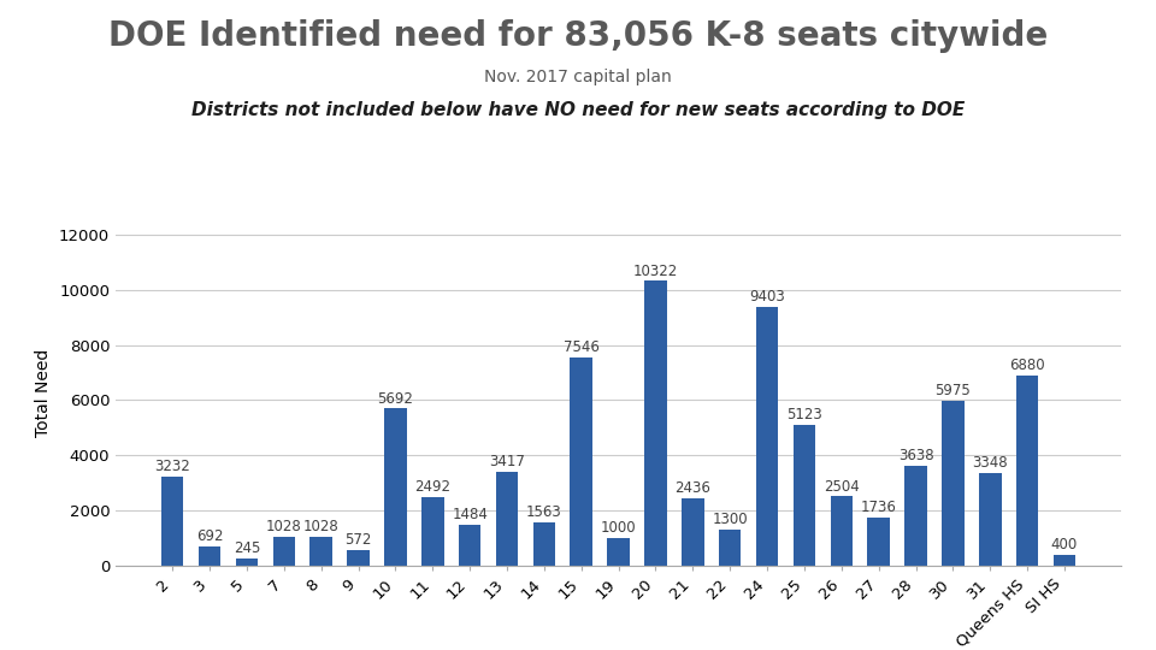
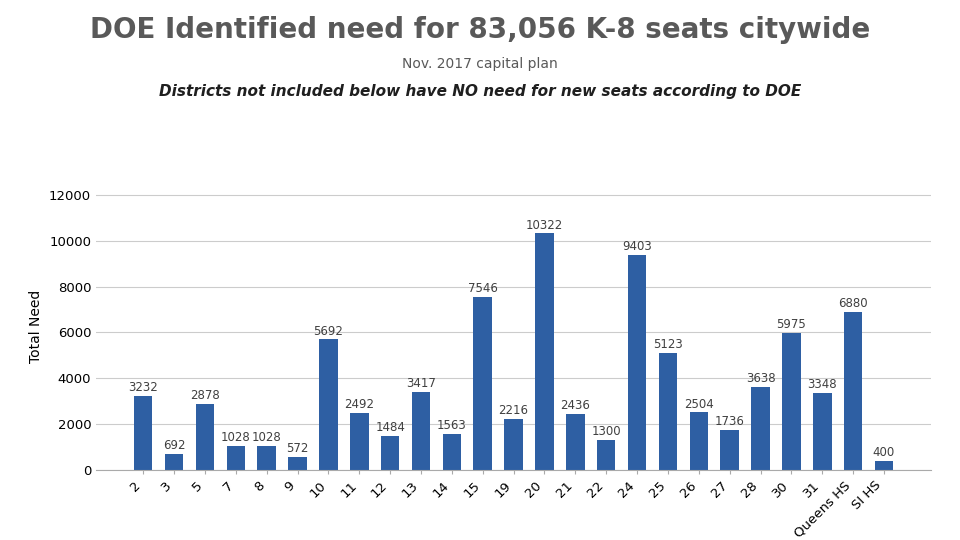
5: 245 -> 2878
19: 1000 -> 2216
